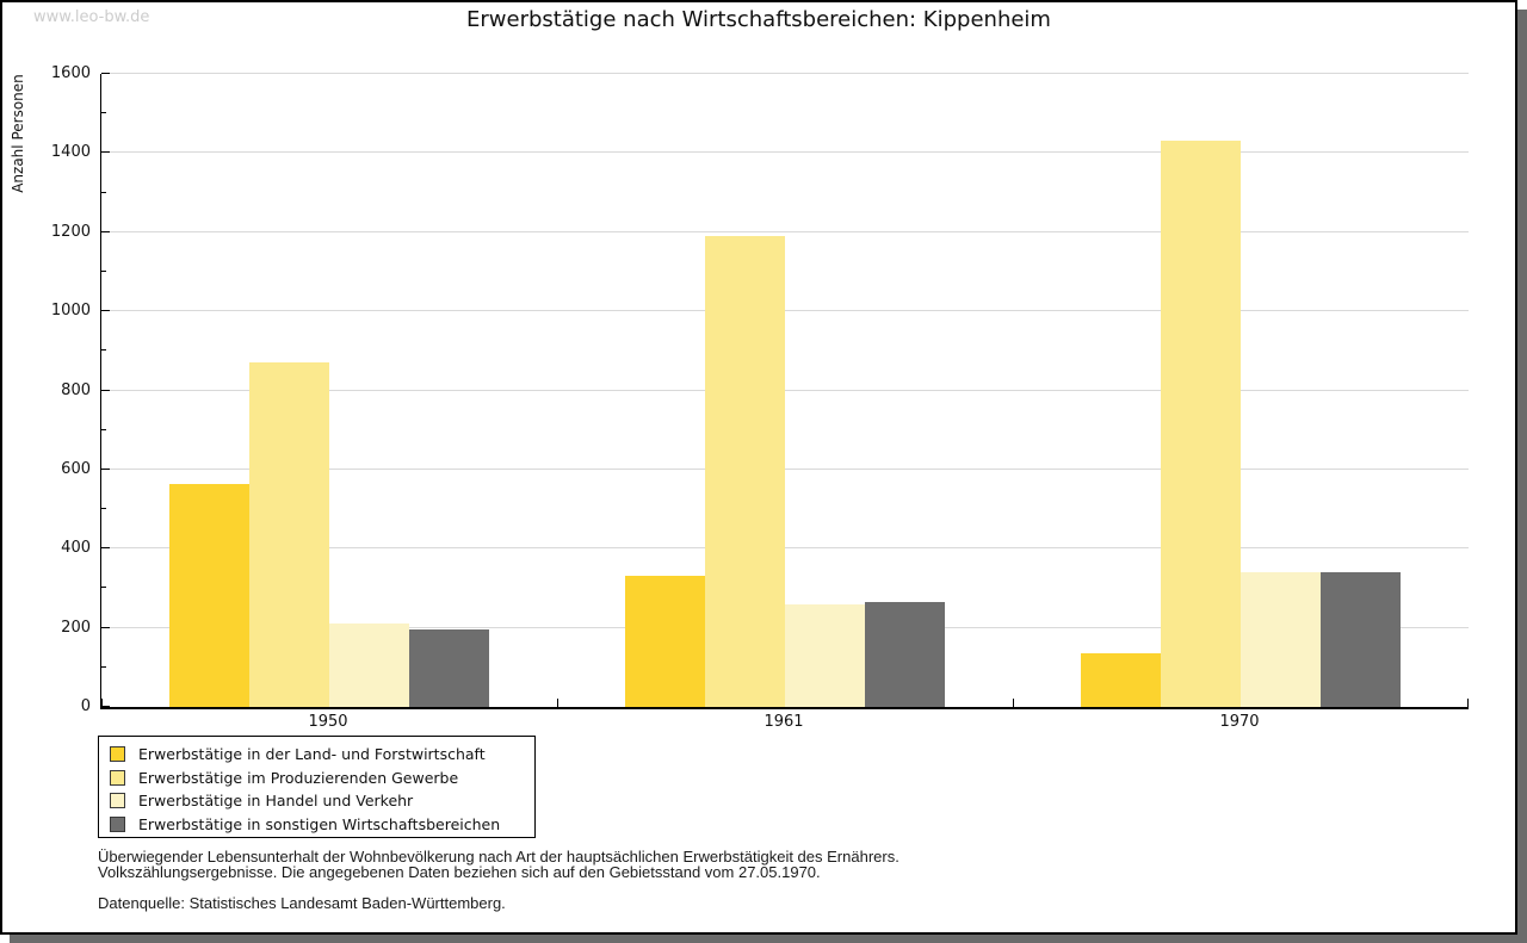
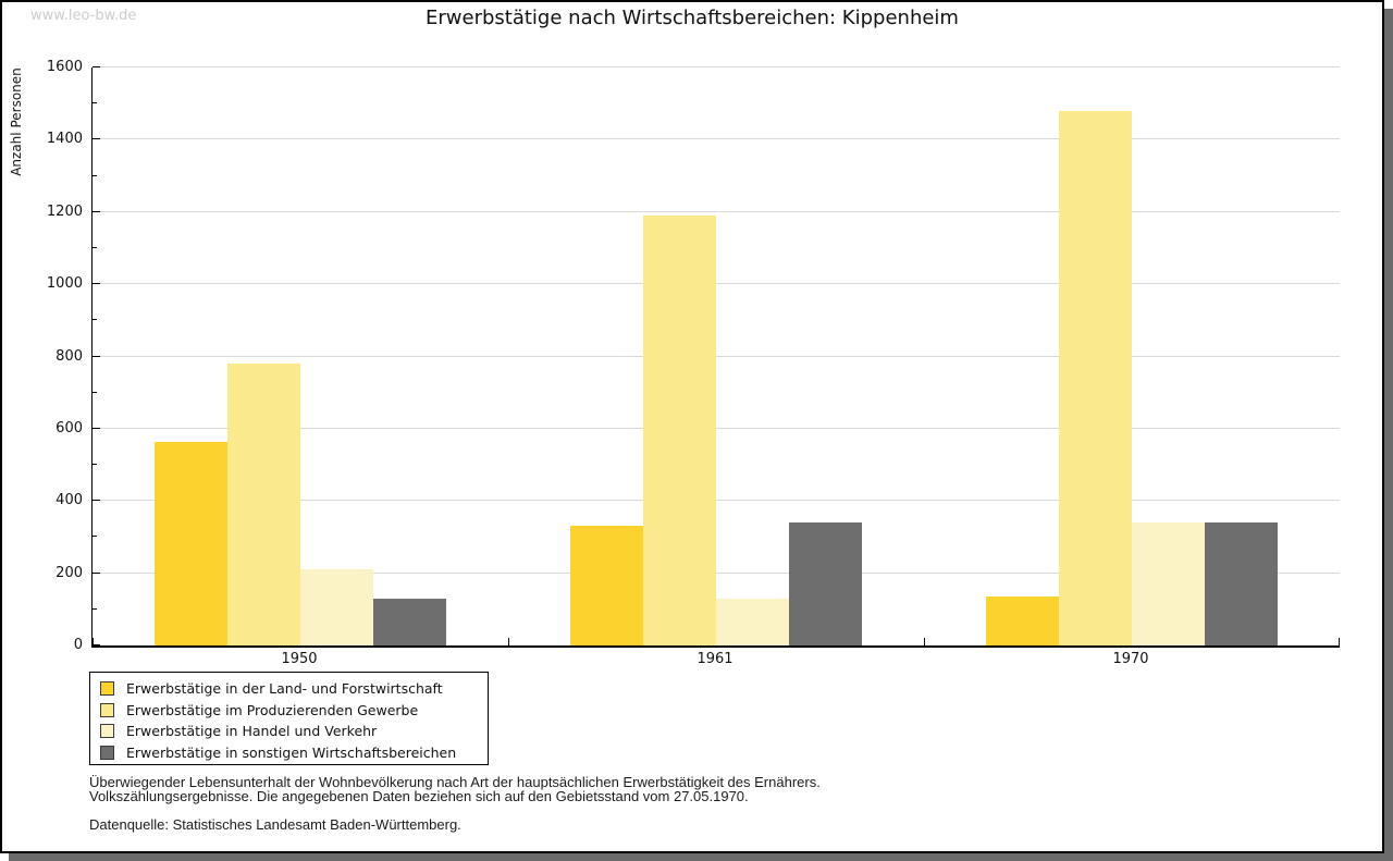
Erwerbstätige im Produzierenden Gewerbe/1950: 870 -> 780
Erwerbstätige in sonstigen Wirtschaftsbereichen/1950: 200 -> 130
Erwerbstätige in Handel und Verkehr/1961: 260 -> 130
Erwerbstätige in sonstigen Wirtschaftsbereichen/1961: 260 -> 340
Erwerbstätige im Produzierenden Gewerbe/1970: 1430 -> 1480
